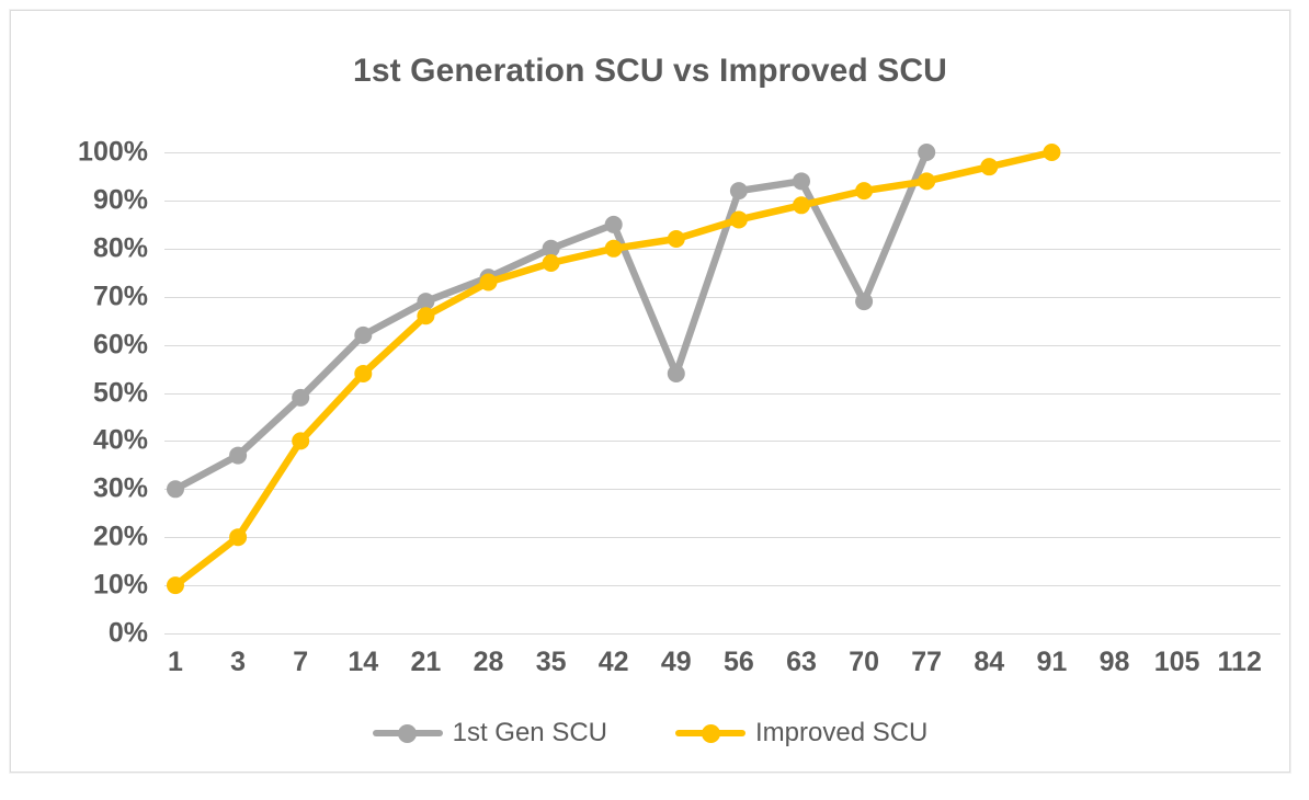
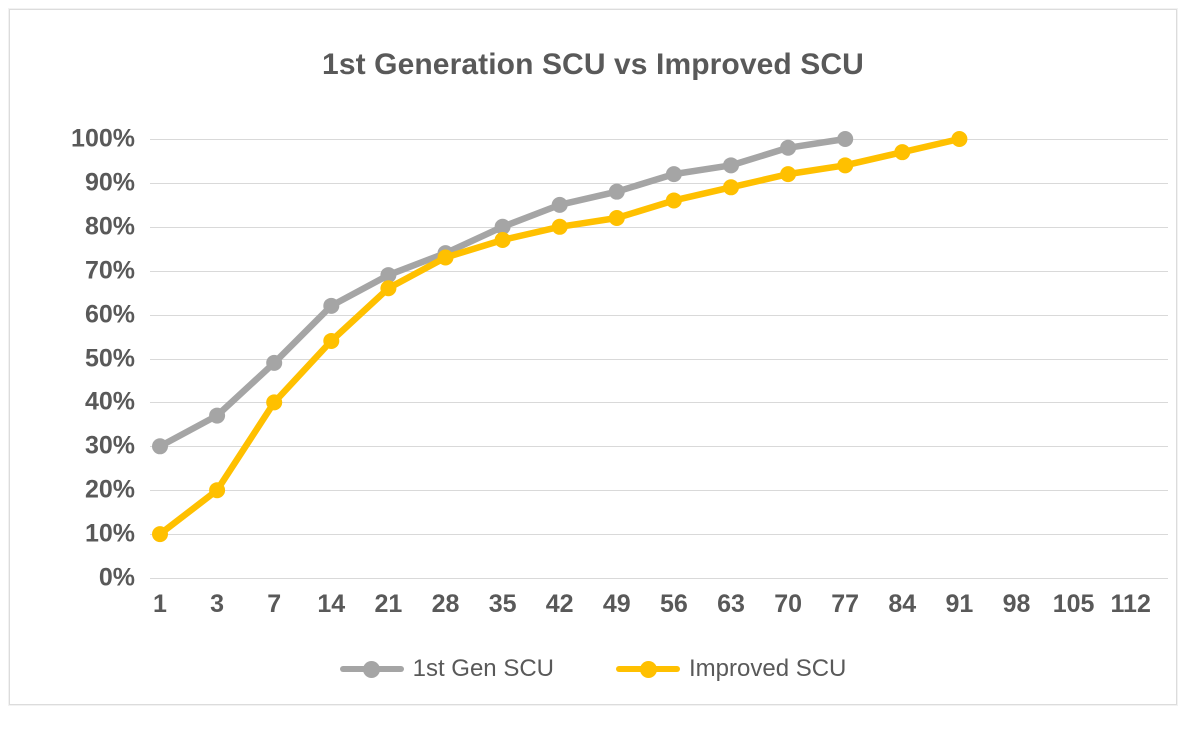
1st Gen SCU/49: 54% -> 88%
1st Gen SCU/70: 69% -> 98%
